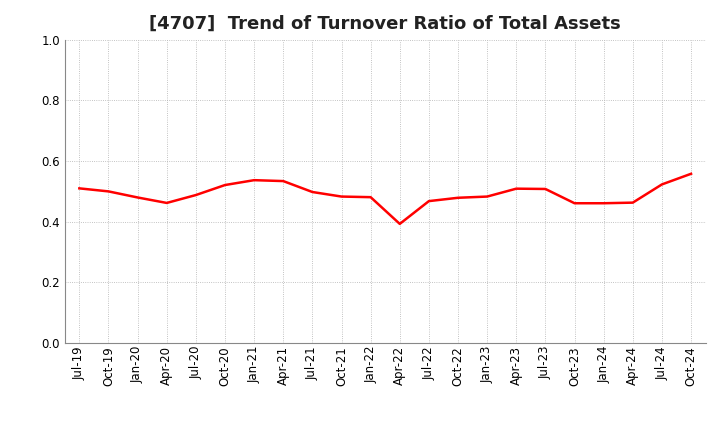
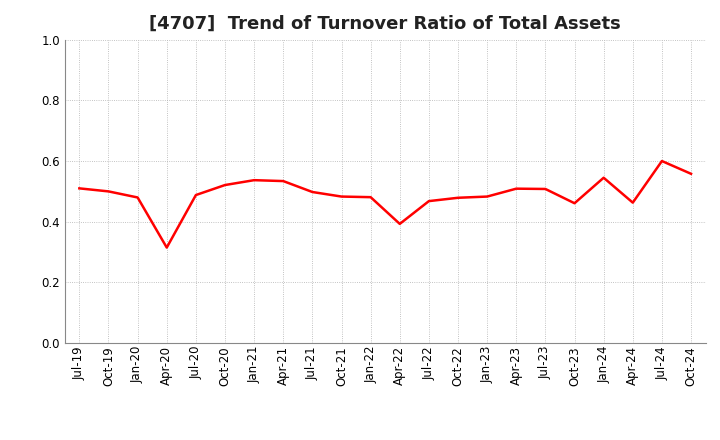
Apr-20: 0.462 -> 0.315
Jan-24: 0.461 -> 0.545
Jul-24: 0.523 -> 0.600
